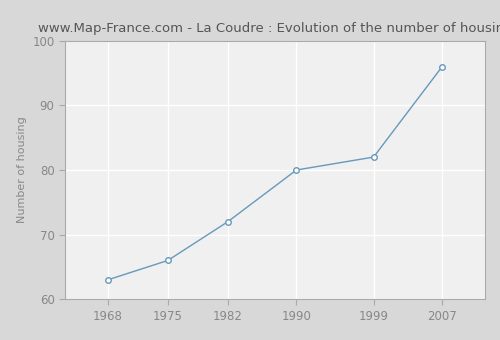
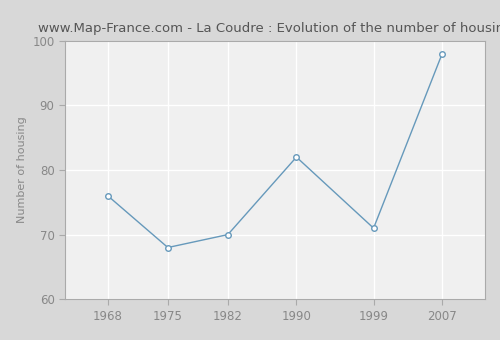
1968: 63 -> 76
1975: 66 -> 68
1982: 72 -> 70
1990: 80 -> 82
1999: 82 -> 71
2007: 96 -> 98
